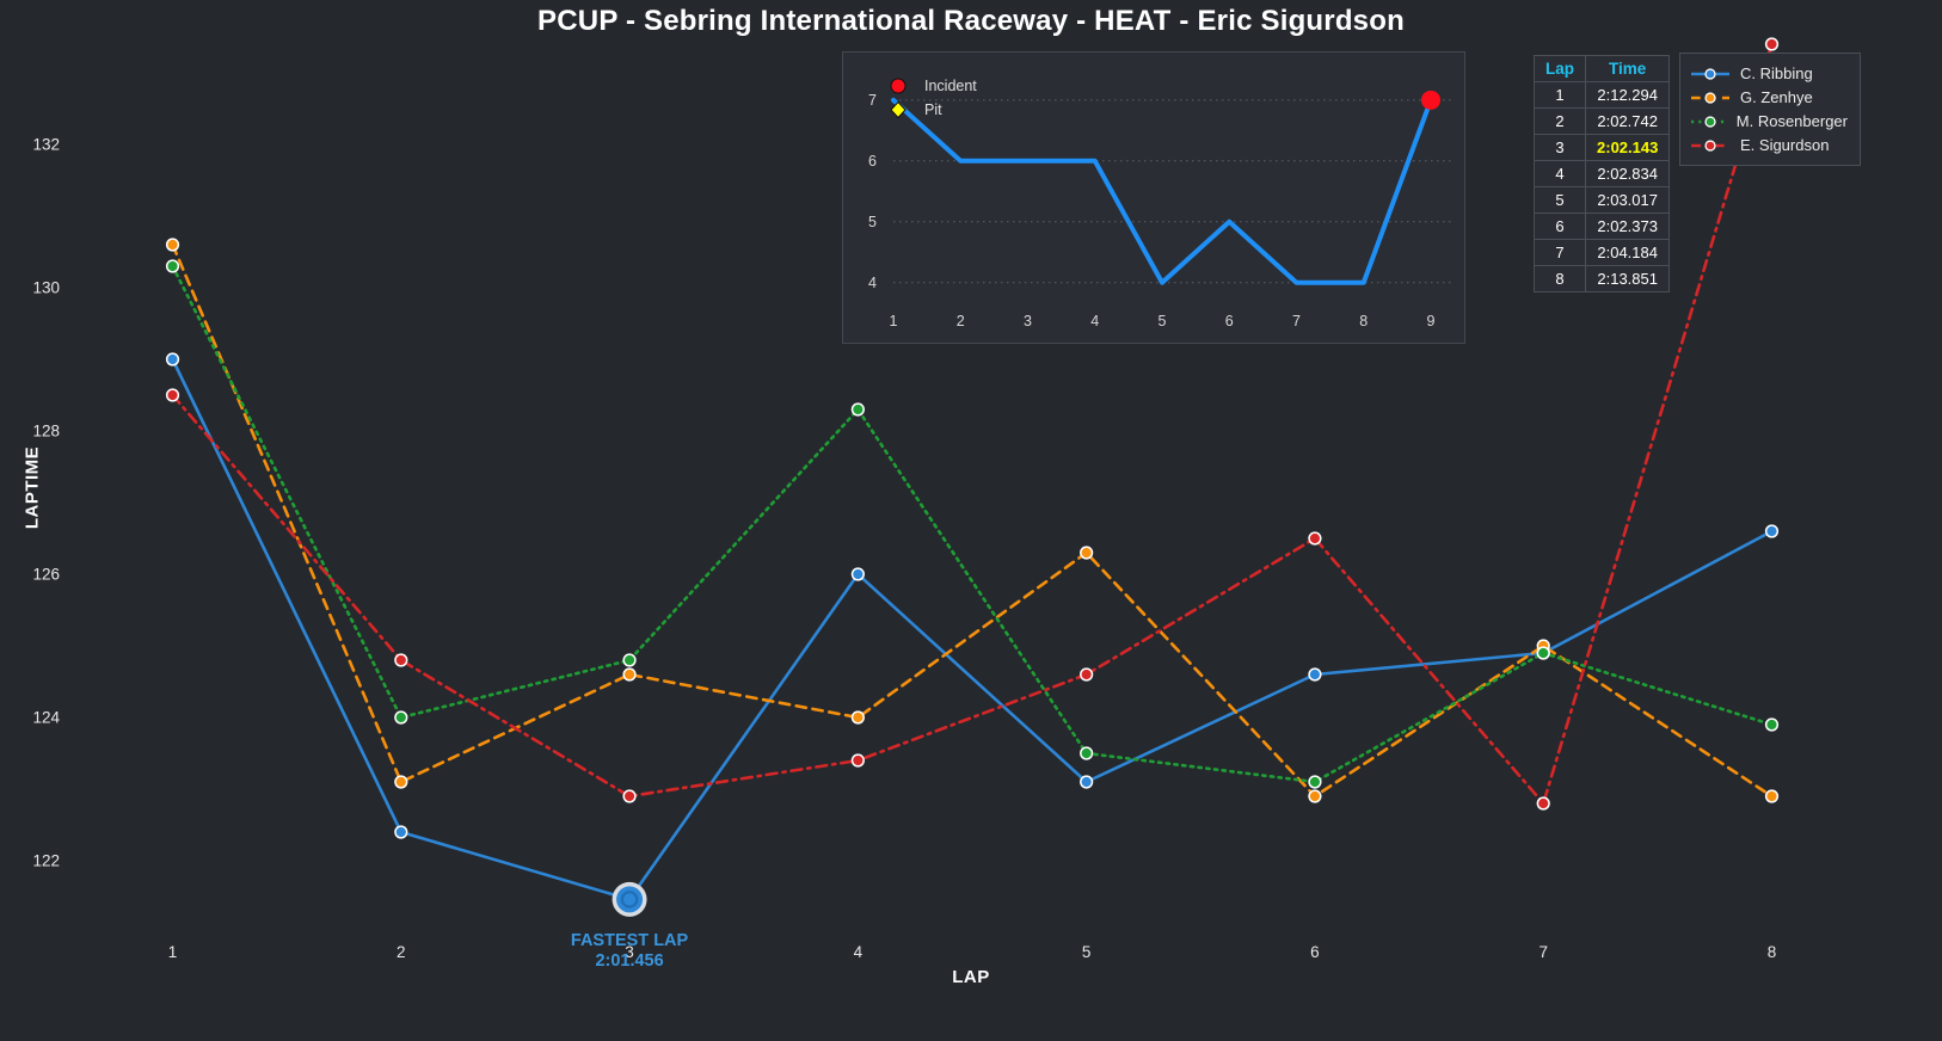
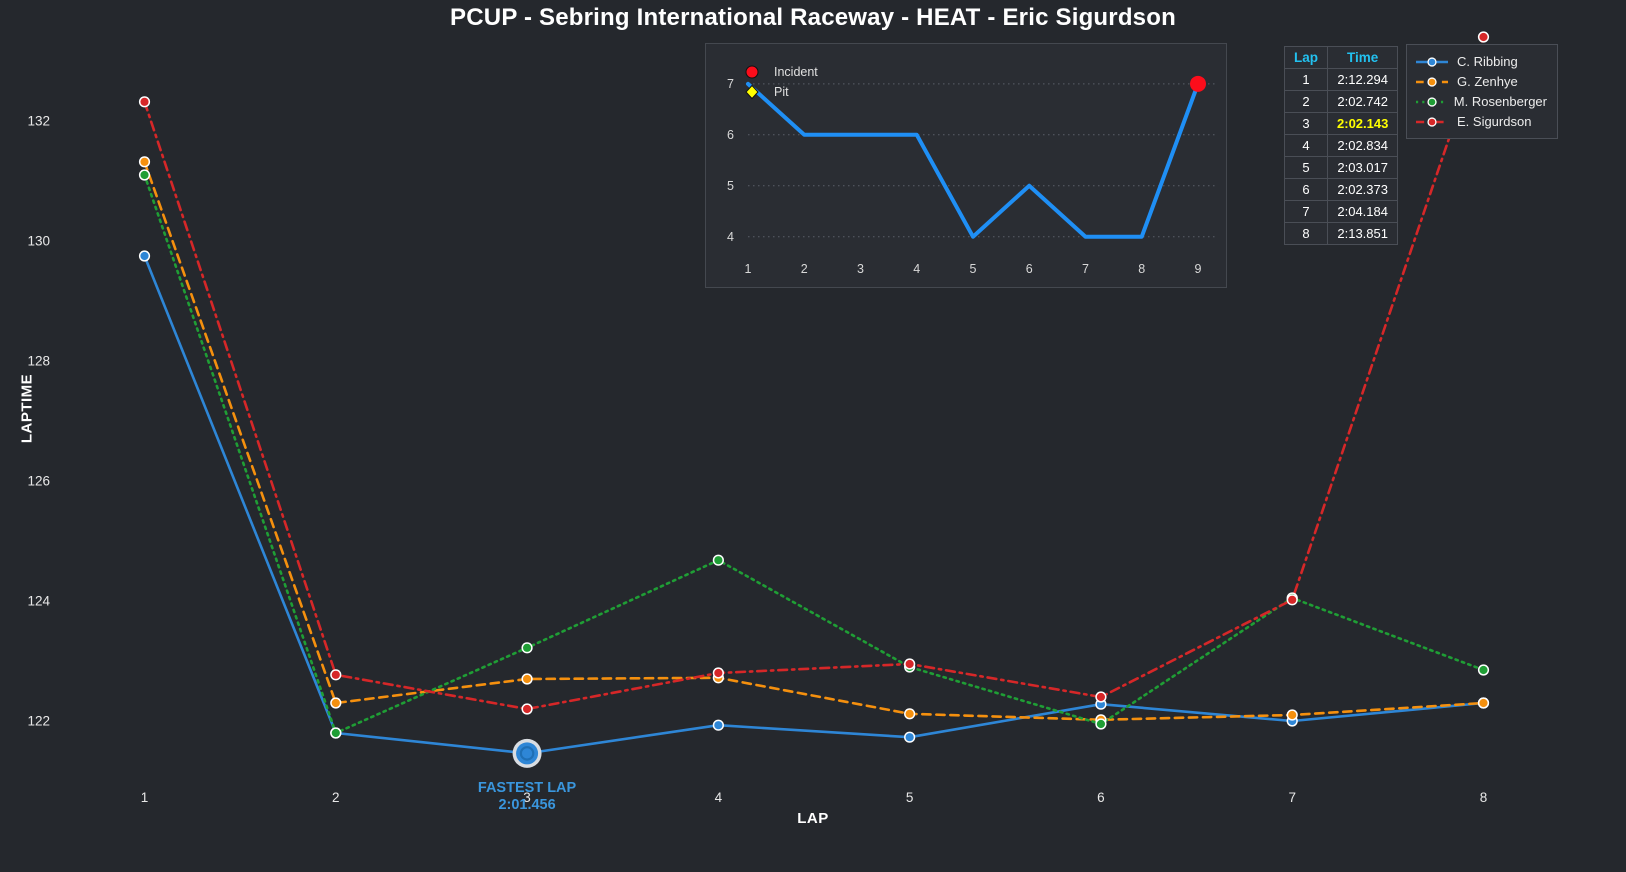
C. Ribbing/1: 129.0 -> 129.8
G. Zenhye/1: 130.6 -> 131.3
M. Rosenberger/1: 130.3 -> 131.1
E. Sigurdson/1: 128.5 -> 132.3
C. Ribbing/2: 122.4 -> 121.8
G. Zenhye/2: 123.1 -> 122.3
M. Rosenberger/2: 124.0 -> 121.8
E. Sigurdson/2: 124.8 -> 122.8
G. Zenhye/3: 124.6 -> 122.7
M. Rosenberger/3: 124.8 -> 123.2
E. Sigurdson/3: 122.9 -> 122.2
C. Ribbing/4: 126.0 -> 121.9
G. Zenhye/4: 124.0 -> 122.7
M. Rosenberger/4: 128.3 -> 124.7
E. Sigurdson/4: 123.4 -> 122.8
C. Ribbing/5: 123.1 -> 121.7
G. Zenhye/5: 126.3 -> 122.1
M. Rosenberger/5: 123.5 -> 122.9
E. Sigurdson/5: 124.6 -> 123.0
C. Ribbing/6: 124.6 -> 122.3
G. Zenhye/6: 122.9 -> 122.0
M. Rosenberger/6: 123.1 -> 122.0
E. Sigurdson/6: 126.5 -> 122.4
C. Ribbing/7: 124.9 -> 122.0
G. Zenhye/7: 125.0 -> 122.1
M. Rosenberger/7: 124.9 -> 124.0
E. Sigurdson/7: 122.8 -> 124.0
C. Ribbing/8: 126.6 -> 122.3
G. Zenhye/8: 122.9 -> 122.3
M. Rosenberger/8: 123.9 -> 122.8
